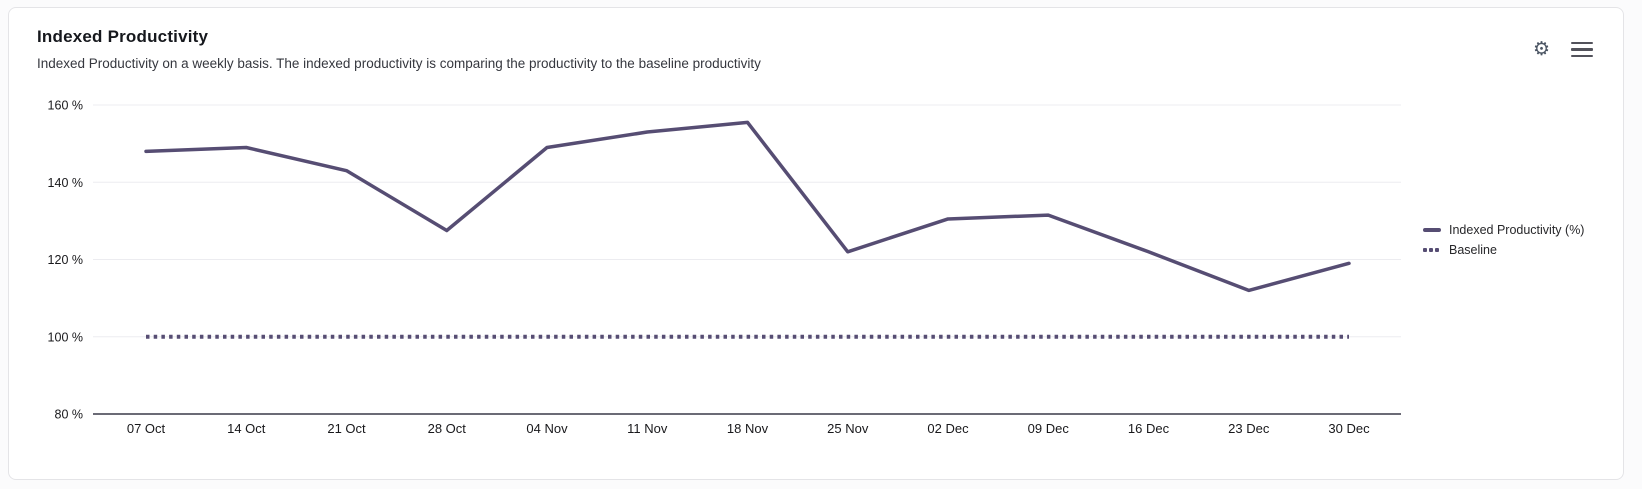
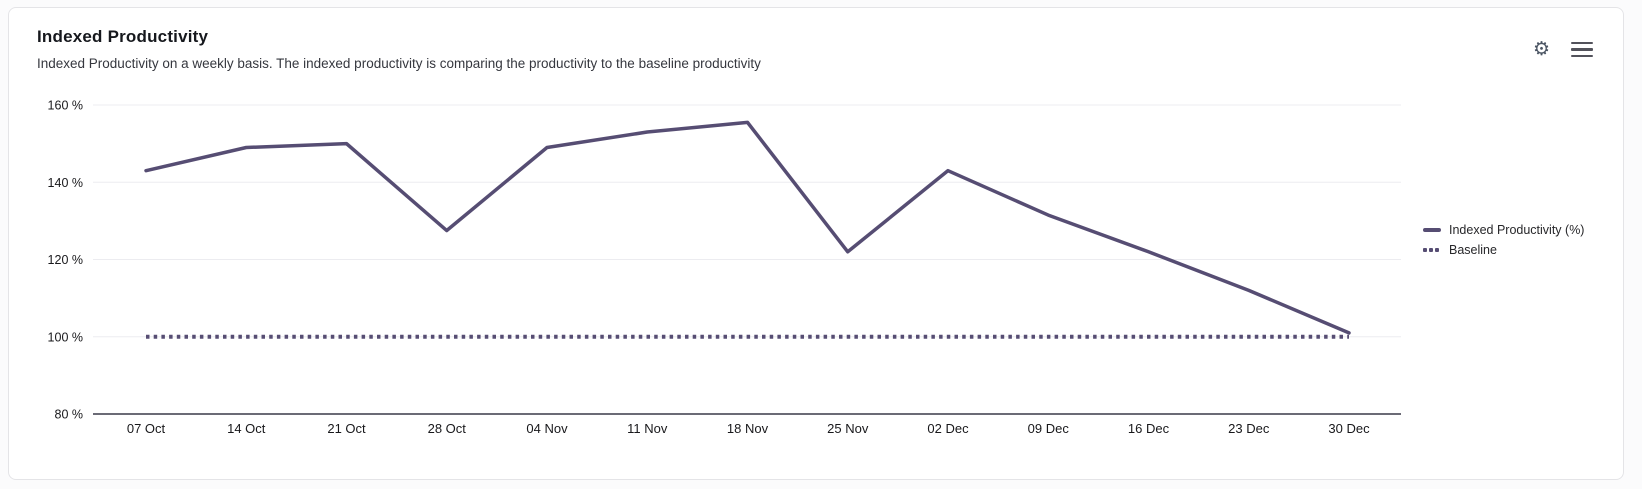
Indexed Productivity (%)/07 Oct: 148% -> 143%
Indexed Productivity (%)/21 Oct: 143% -> 150%
Indexed Productivity (%)/02 Dec: 130% -> 143%
Indexed Productivity (%)/30 Dec: 119% -> 101%
